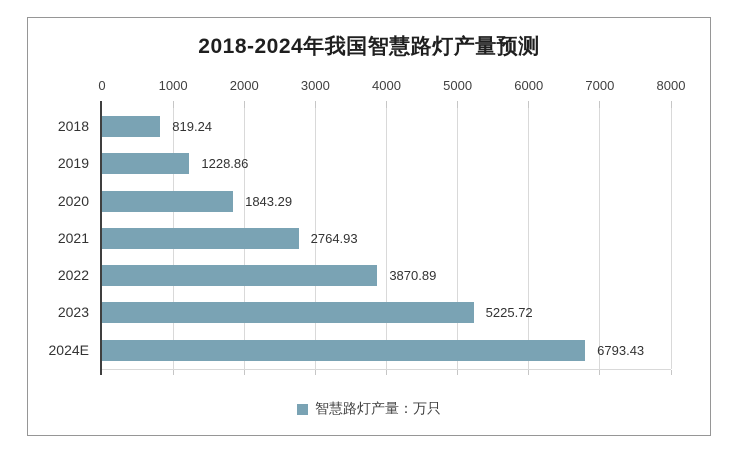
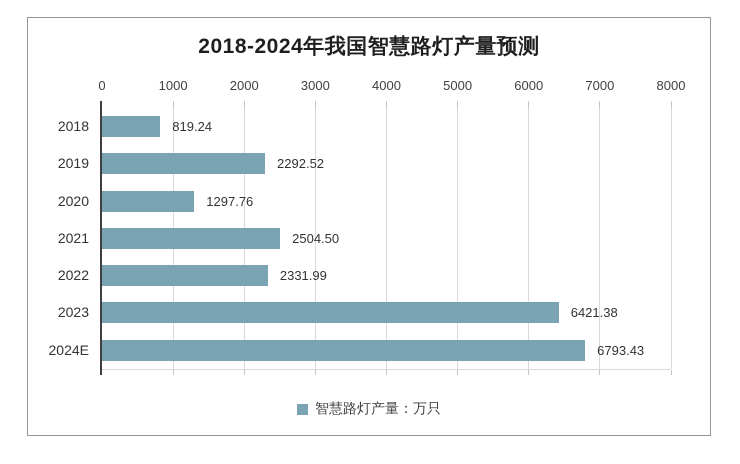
2019: 1228.86 -> 2292.52
2020: 1843.29 -> 1297.76
2021: 2764.93 -> 2504.50
2022: 3870.89 -> 2331.99
2023: 5225.72 -> 6421.38
